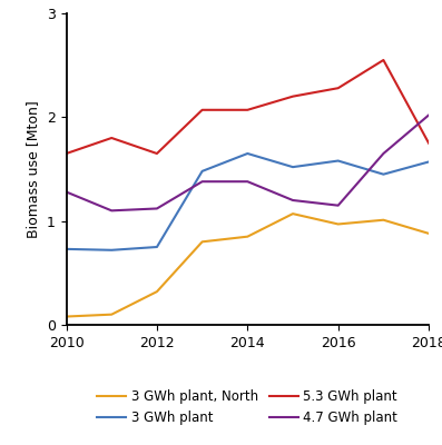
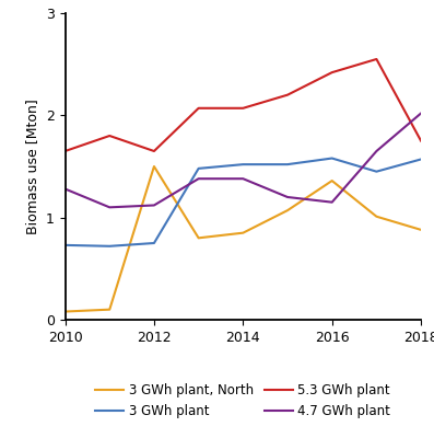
3 GWh plant, North/2012: 0.32 -> 1.50
3 GWh plant/2014: 1.65 -> 1.52
3 GWh plant, North/2016: 0.97 -> 1.36
5.3 GWh plant/2016: 2.28 -> 2.42
